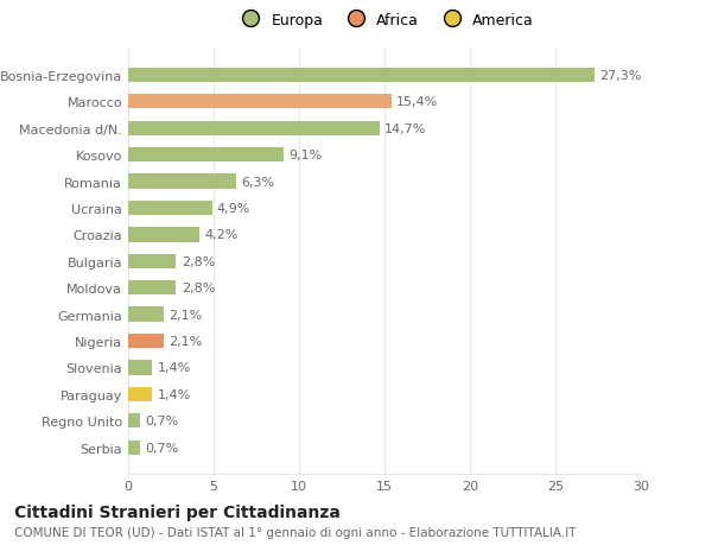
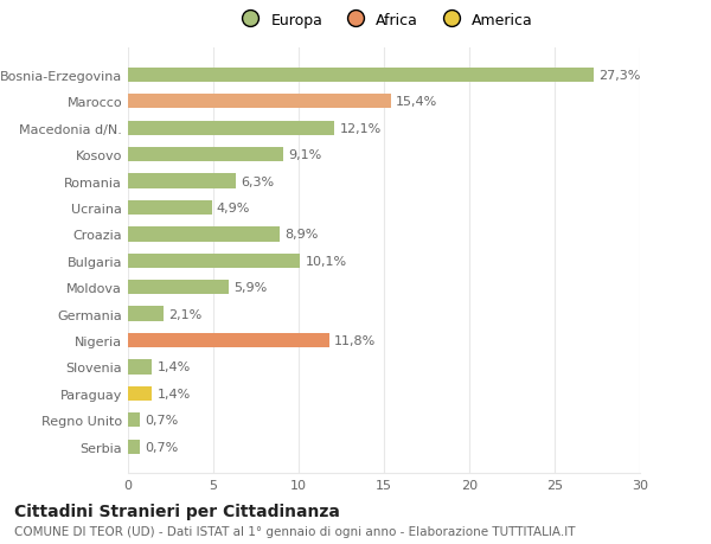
Macedonia d/N.: 14,7% -> 12,1%
Croazia: 4,2% -> 8,9%
Bulgaria: 2,8% -> 10,1%
Moldova: 2,8% -> 5,9%
Nigeria: 2,1% -> 11,8%
